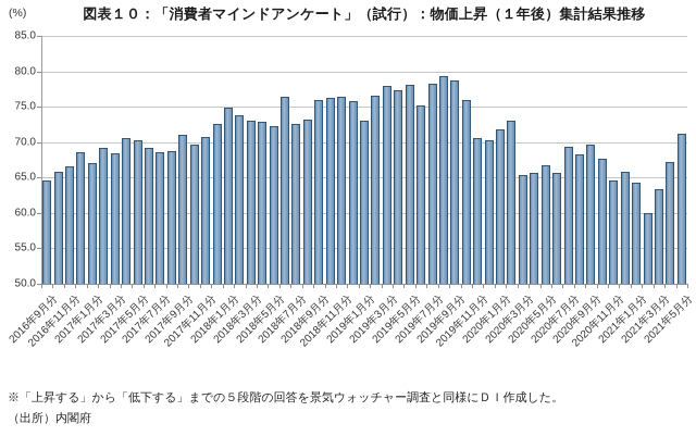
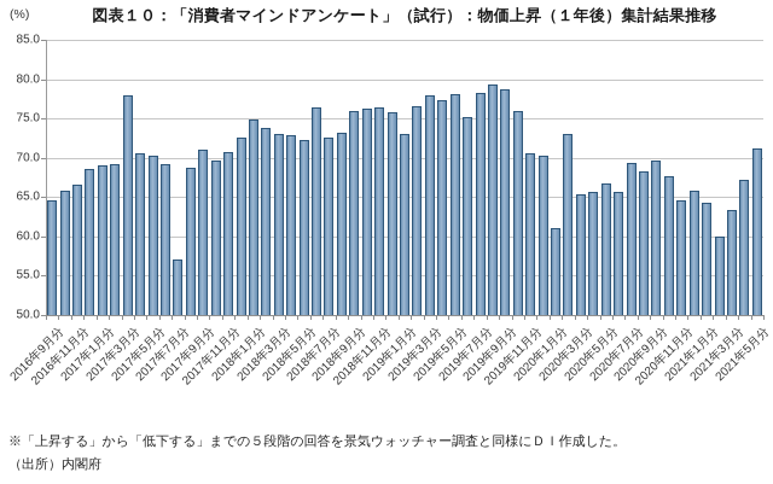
2017年1月分: 67 -> 69
2017年3月分: 68 -> 78
2017年7月分: 68 -> 57
2020年1月分: 72 -> 61
